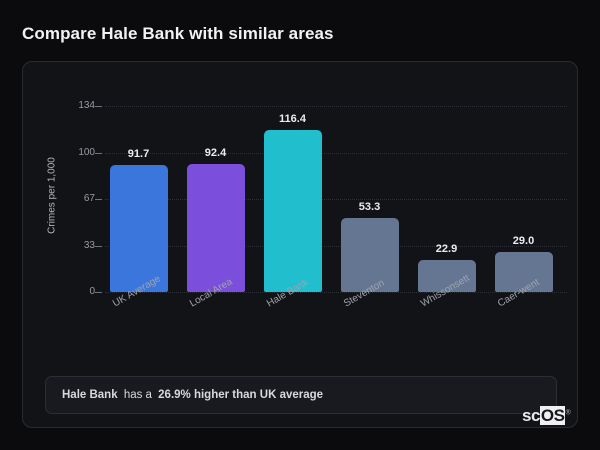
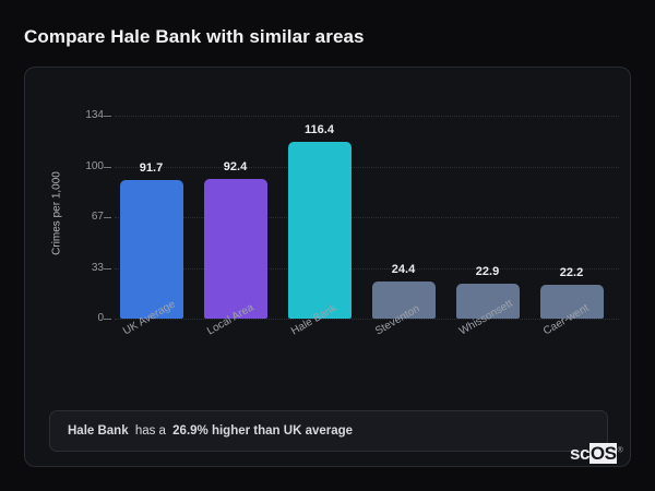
Steventon: 53.3 -> 24.4
Caer-went: 29.0 -> 22.2
